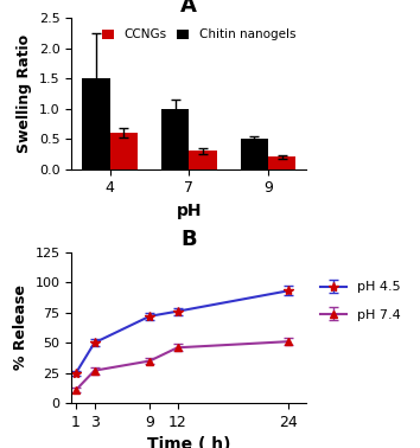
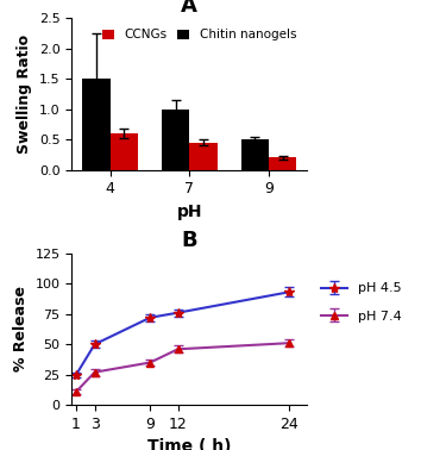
CCNGs/7: 0.30 -> 0.45
